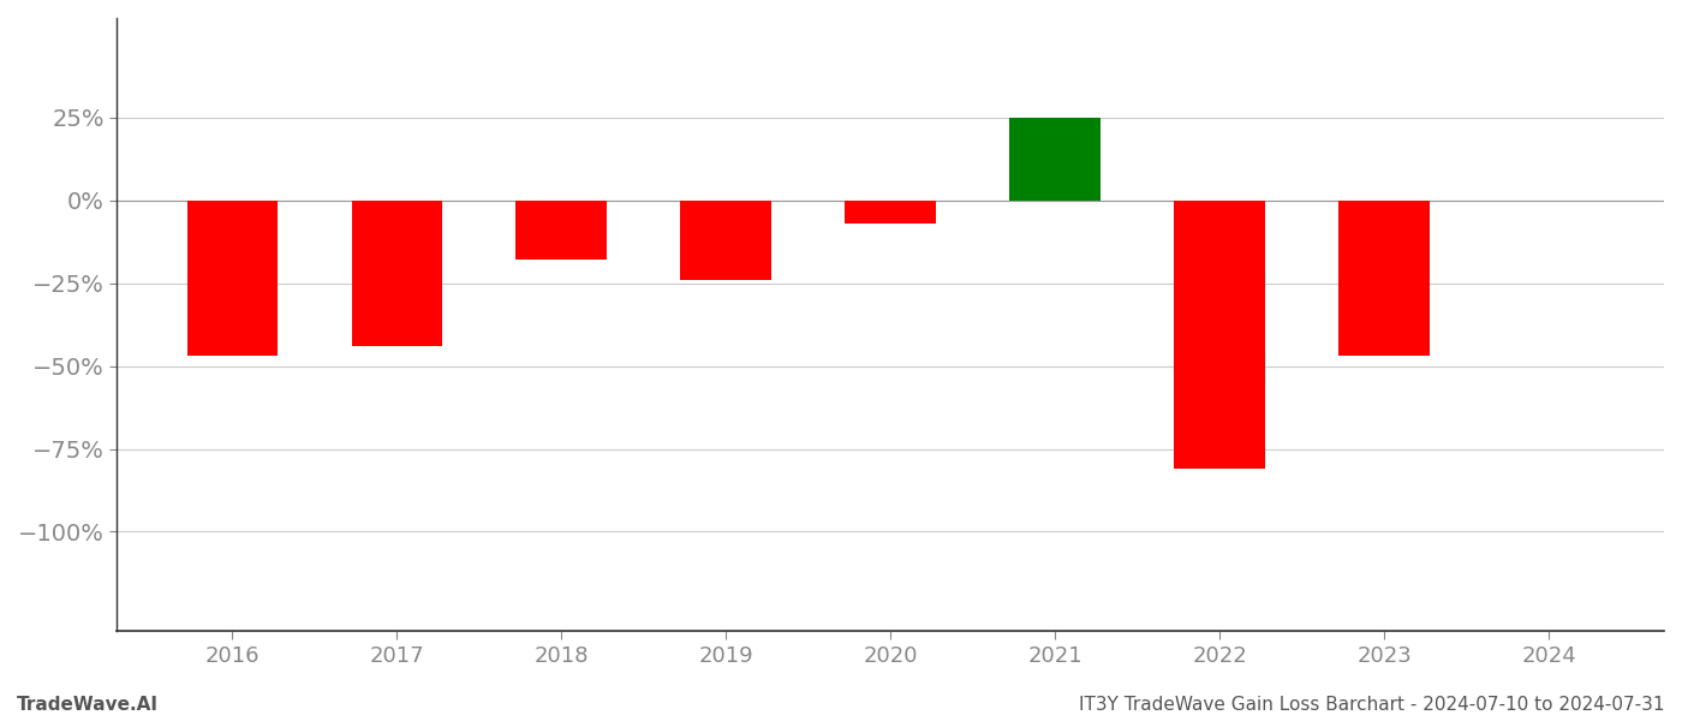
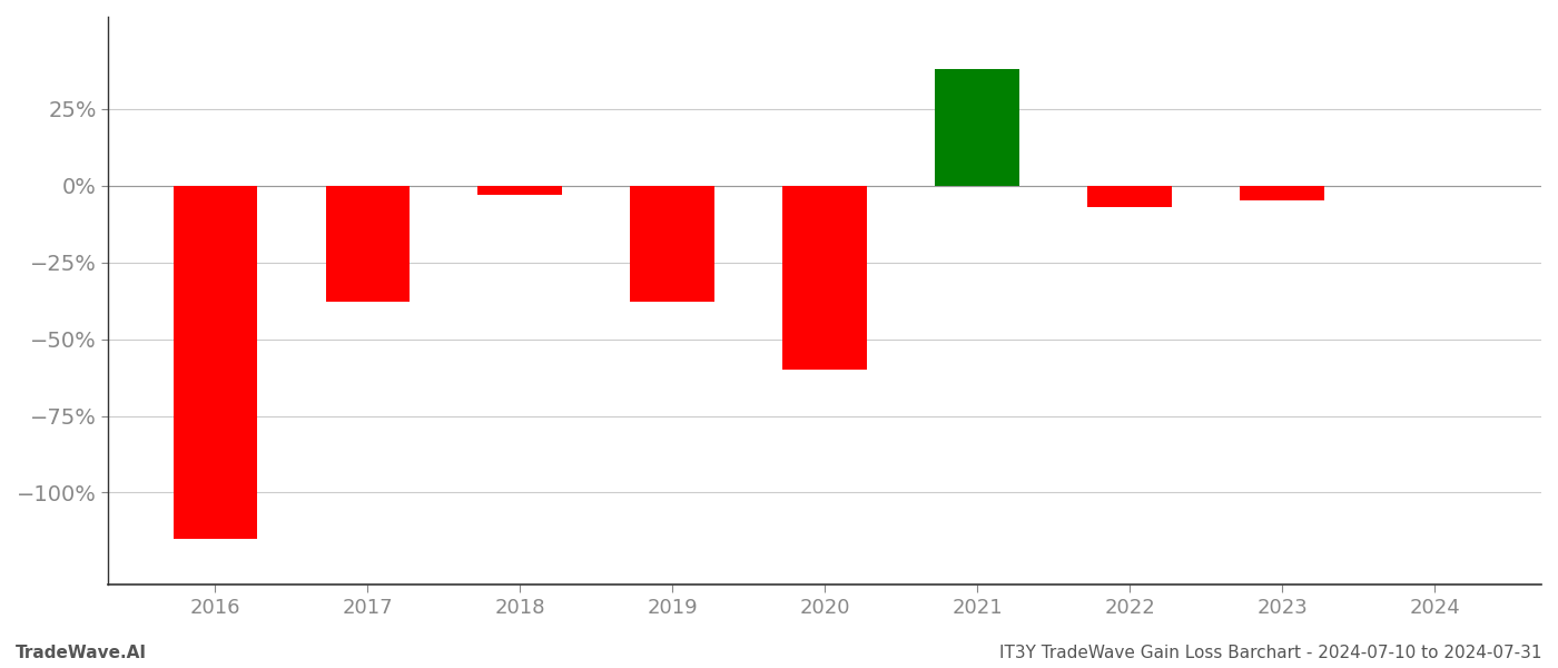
2016: -47% -> -115%
2017: -44% -> -38%
2018: -18% -> -3%
2019: -24% -> -38%
2020: -7% -> -60%
2021: 25% -> 38%
2022: -81% -> -7%
2023: -47% -> -5%
